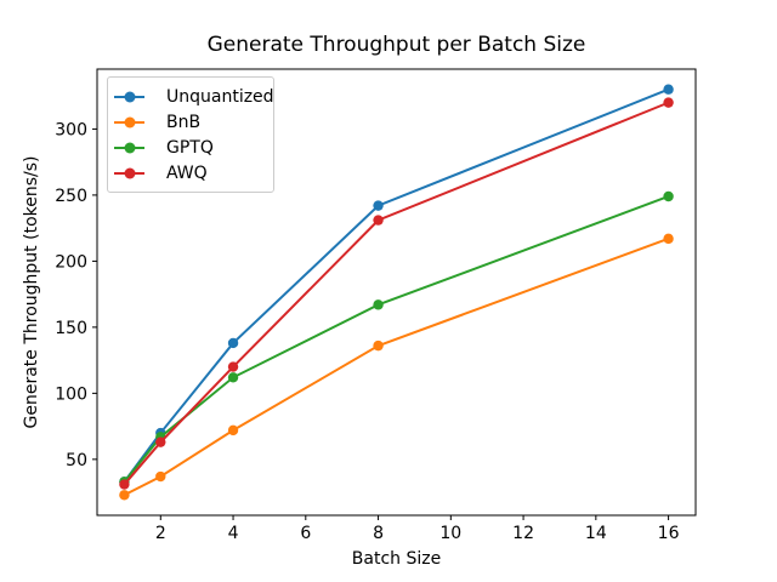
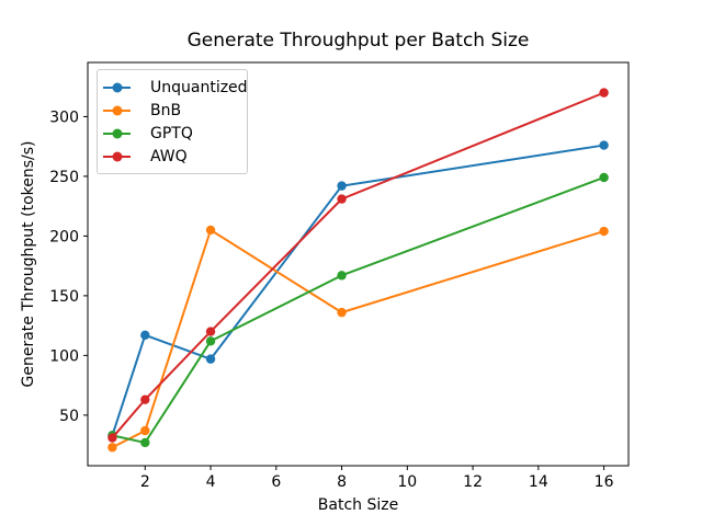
Unquantized/2: 70 -> 117
GPTQ/2: 67 -> 27
Unquantized/4: 138 -> 97
BnB/4: 72 -> 205
Unquantized/16: 330 -> 276
BnB/16: 217 -> 204
